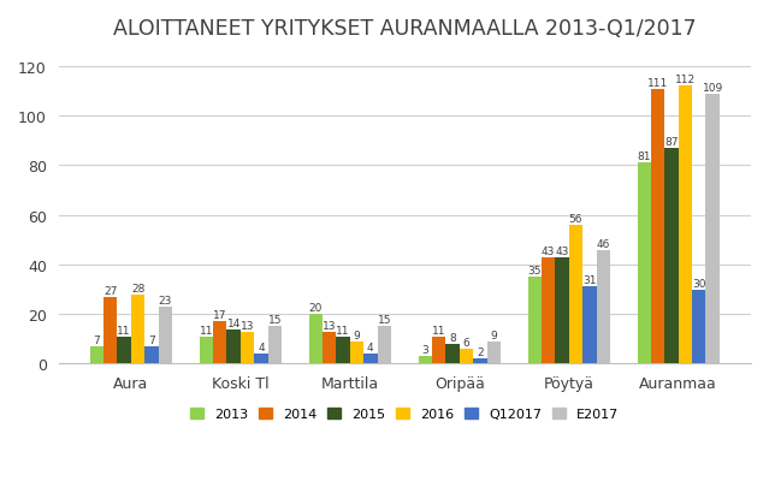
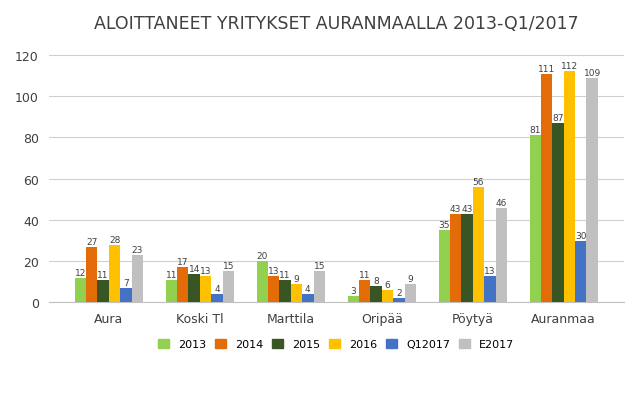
2013/Aura: 7 -> 12
Q12017/Pöytyä: 31 -> 13
